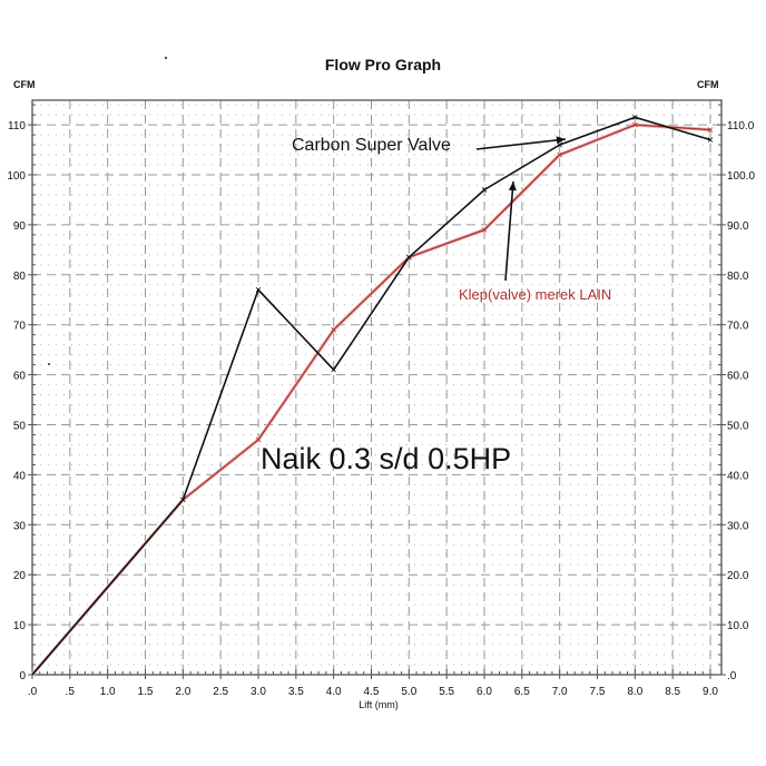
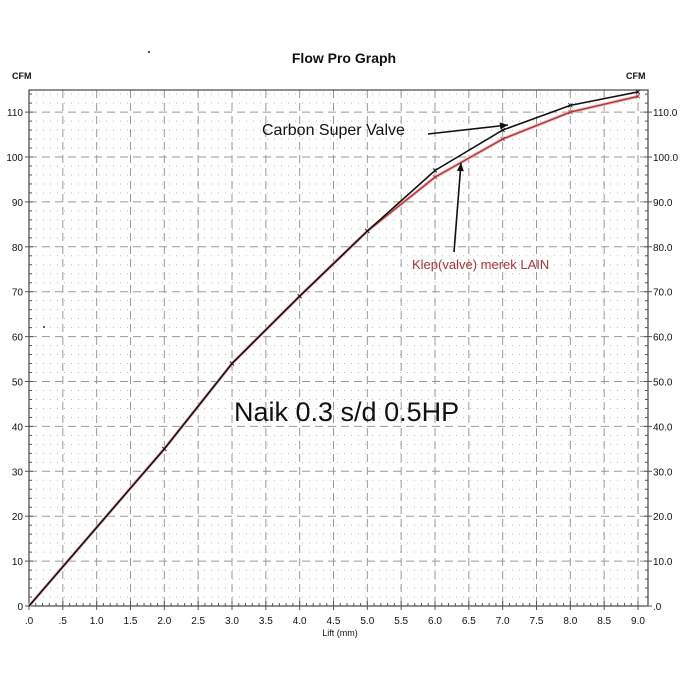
Carbon Super Valve/3.0: 77 -> 54
Klep(valve) merek LAIN/3.0: 47 -> 54
Carbon Super Valve/4.0: 61 -> 69
Klep(valve) merek LAIN/6.0: 89 -> 96
Carbon Super Valve/9.0: 107 -> 114
Klep(valve) merek LAIN/9.0: 109 -> 114
